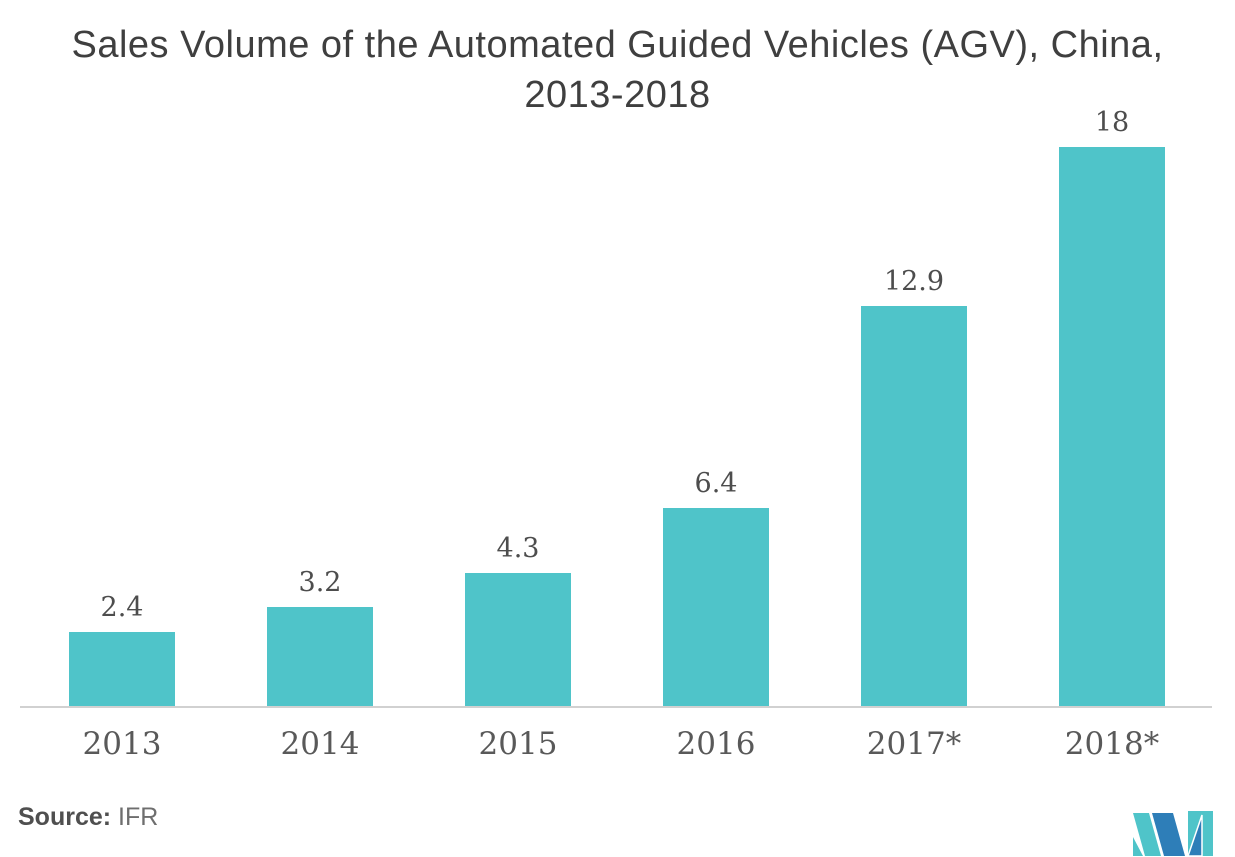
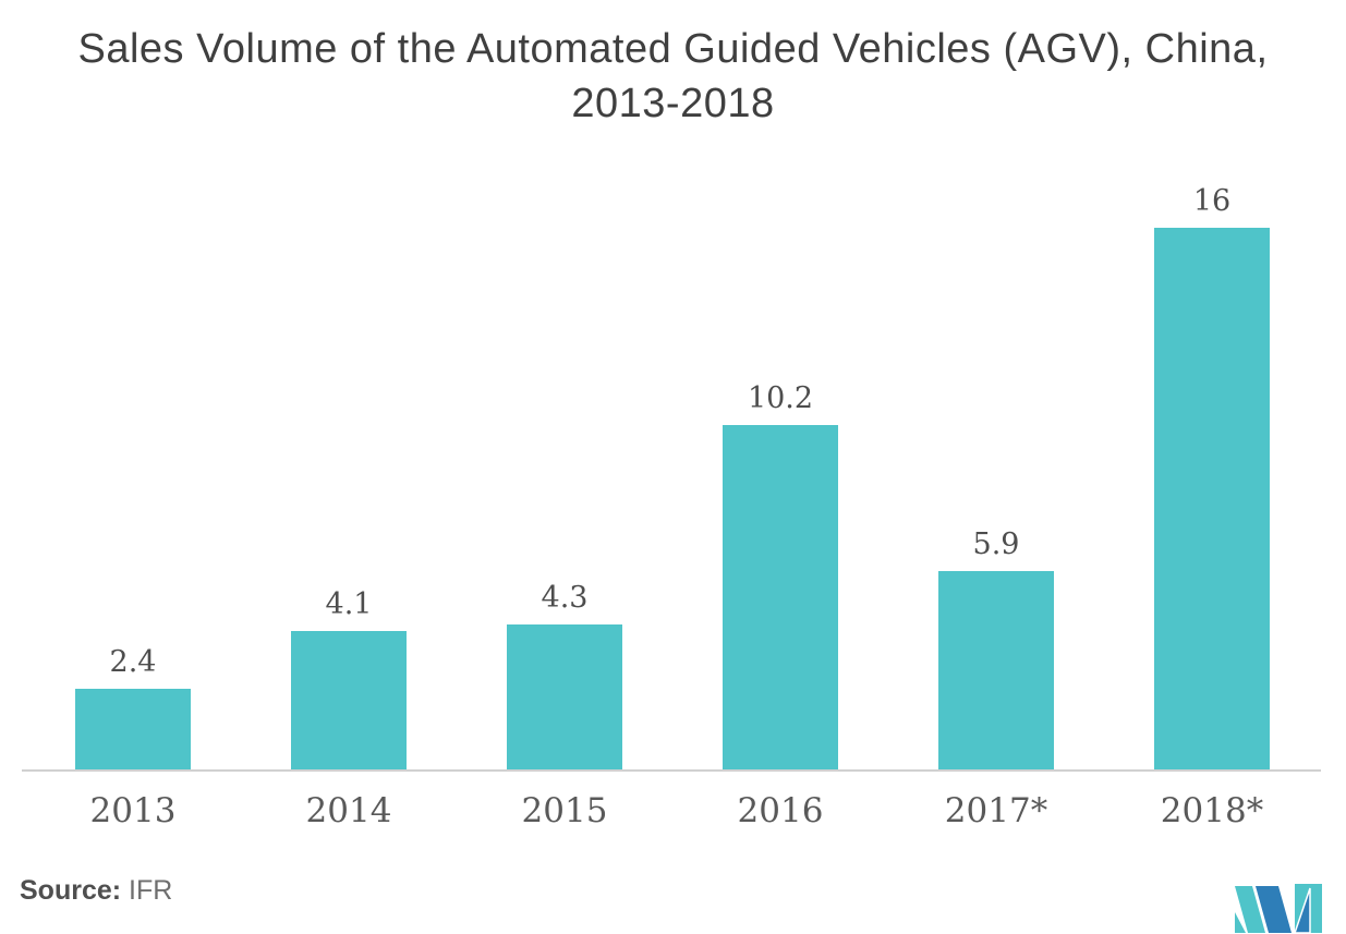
2014: 3.2 -> 4.1
2016: 6.4 -> 10.2
2017*: 12.9 -> 5.9
2018*: 18 -> 16
